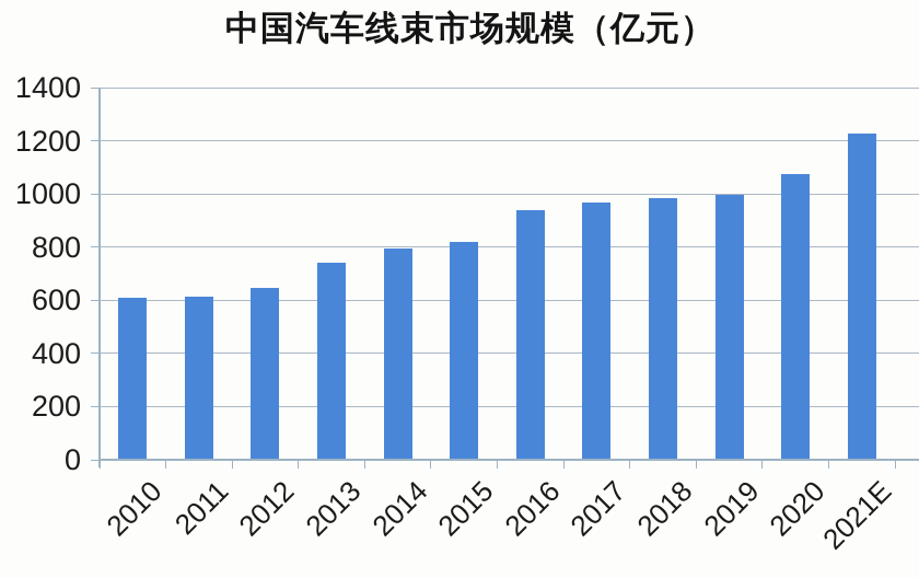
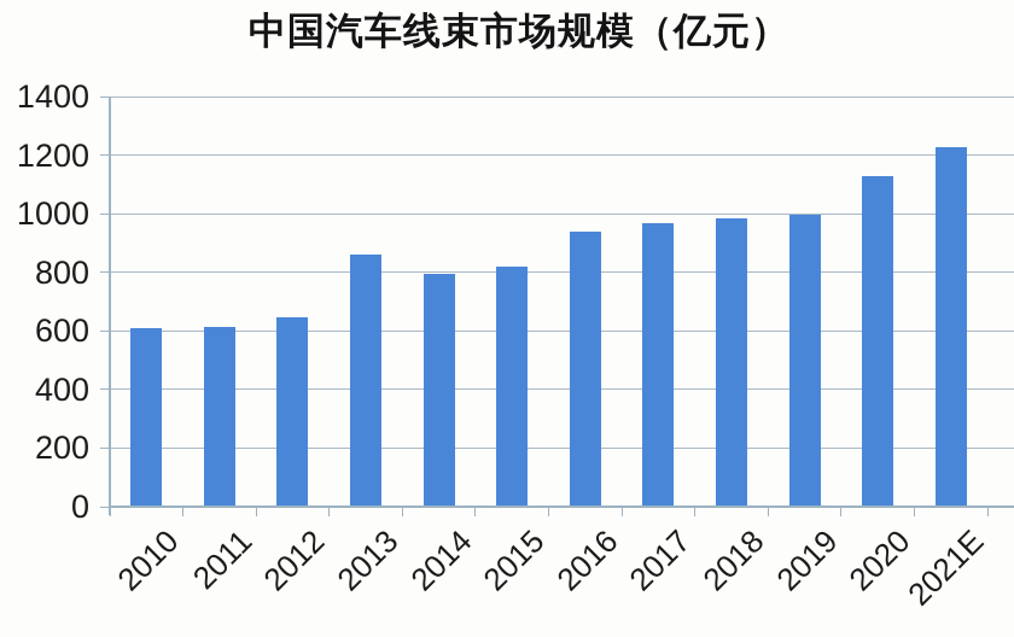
2013: 740 -> 860
2020: 1080 -> 1130
